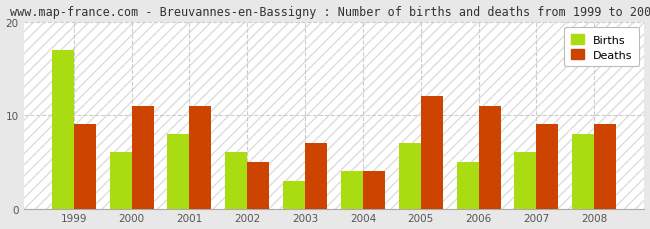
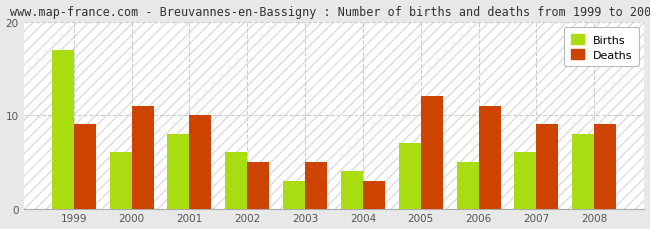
Deaths/2001: 11 -> 10
Deaths/2003: 7 -> 5
Deaths/2004: 4 -> 3
